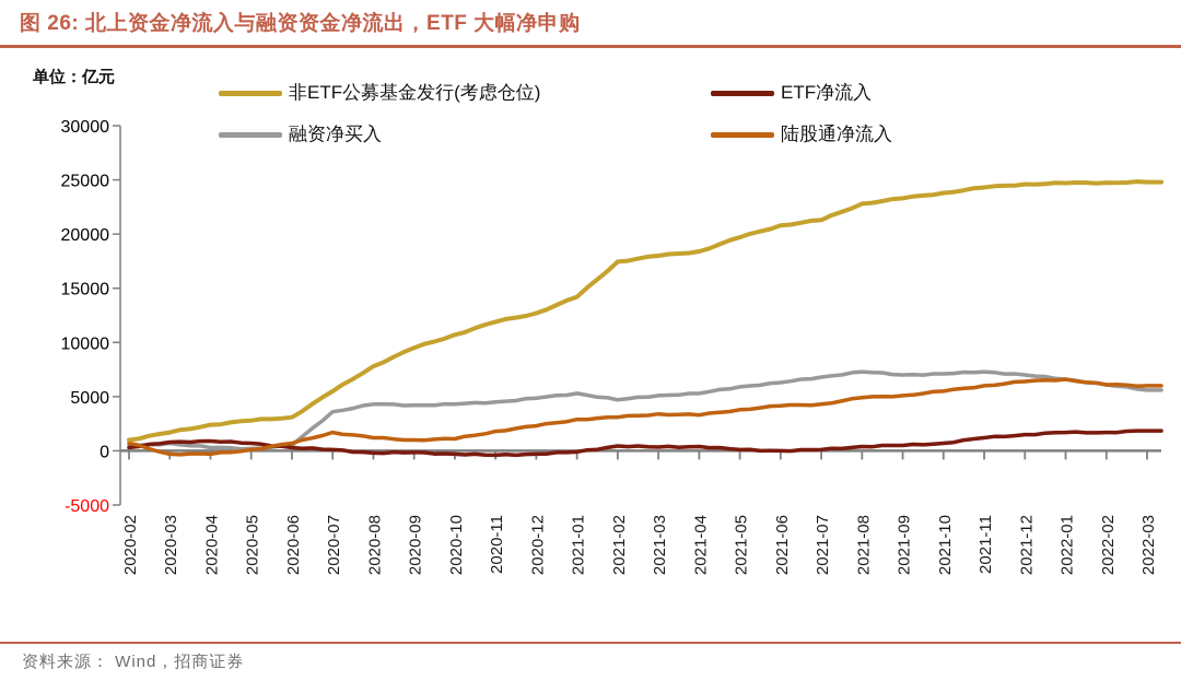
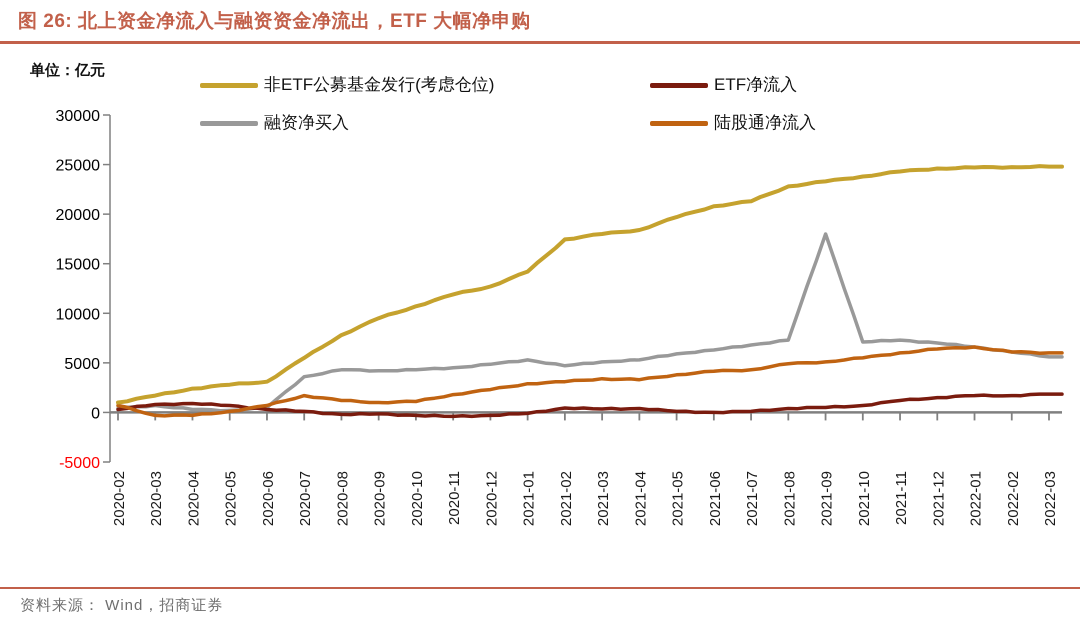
融资净买入/2021-09: 7000 -> 18000
